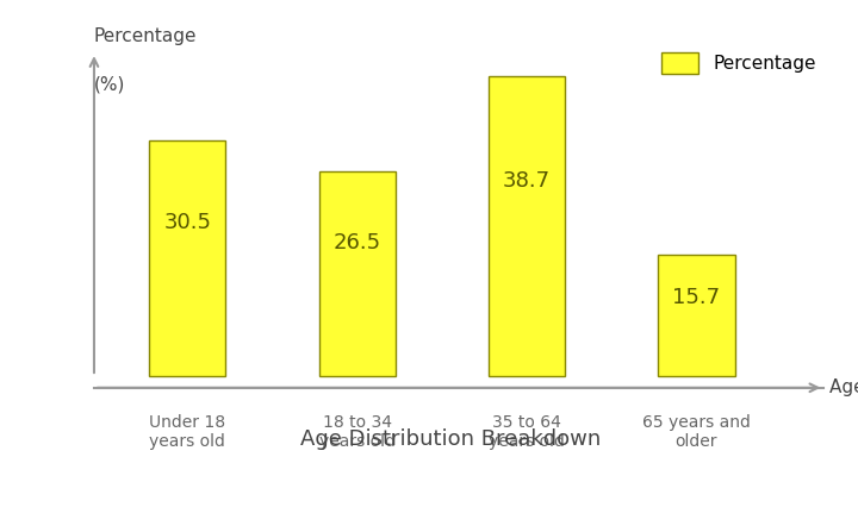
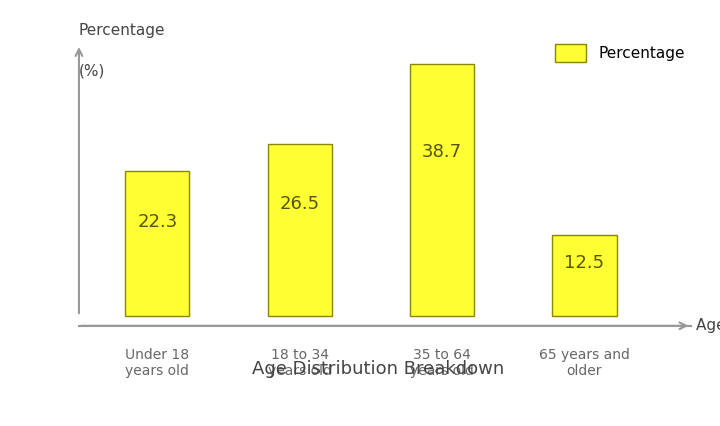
Under 18 years old: 30.5 -> 22.3
65 years and older: 15.7 -> 12.5
